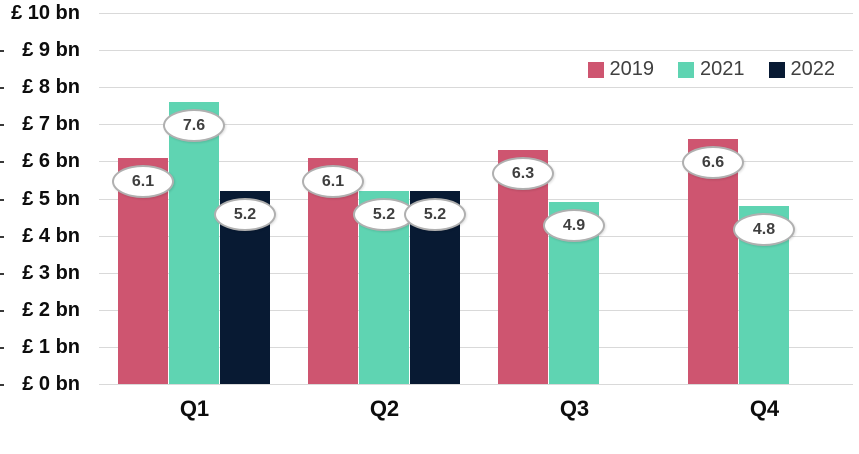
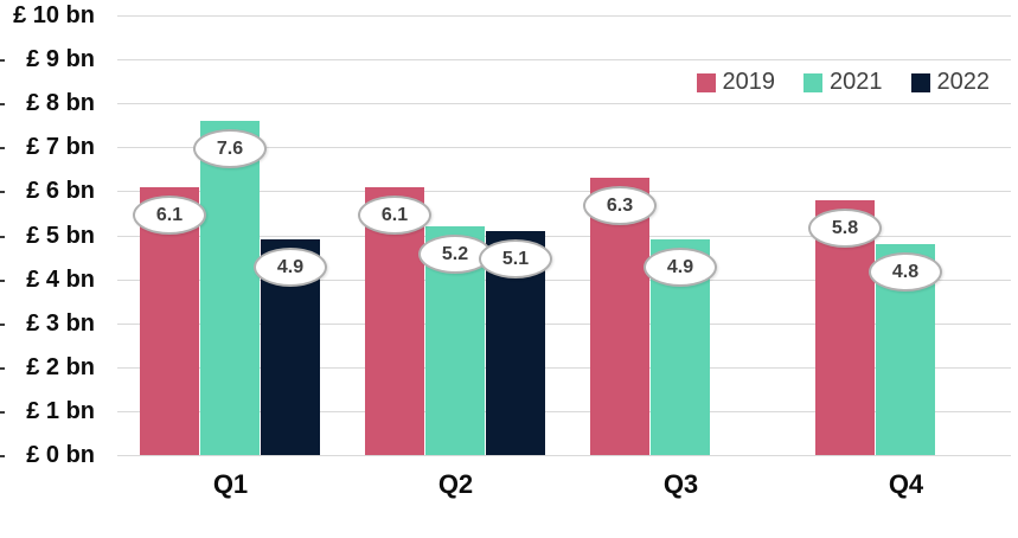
2022/Q1: 5.2 -> 4.9
2022/Q2: 5.2 -> 5.1
2019/Q4: 6.6 -> 5.8
